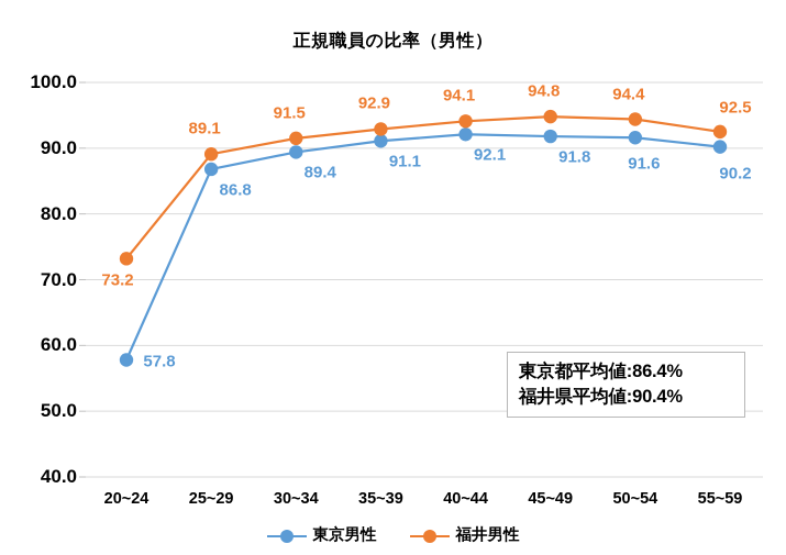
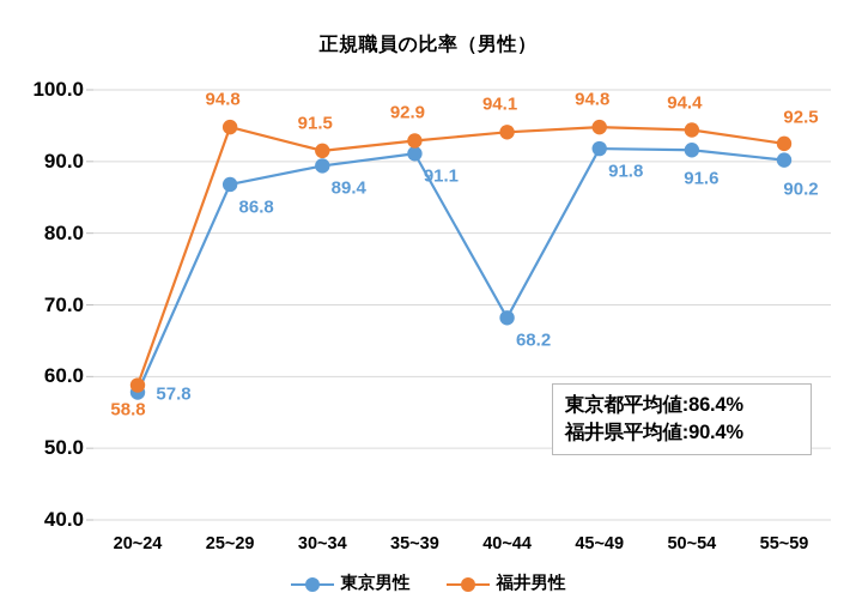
福井男性/20~24: 73.2 -> 58.8
福井男性/25~29: 89.1 -> 94.8
東京男性/40~44: 92.1 -> 68.2
